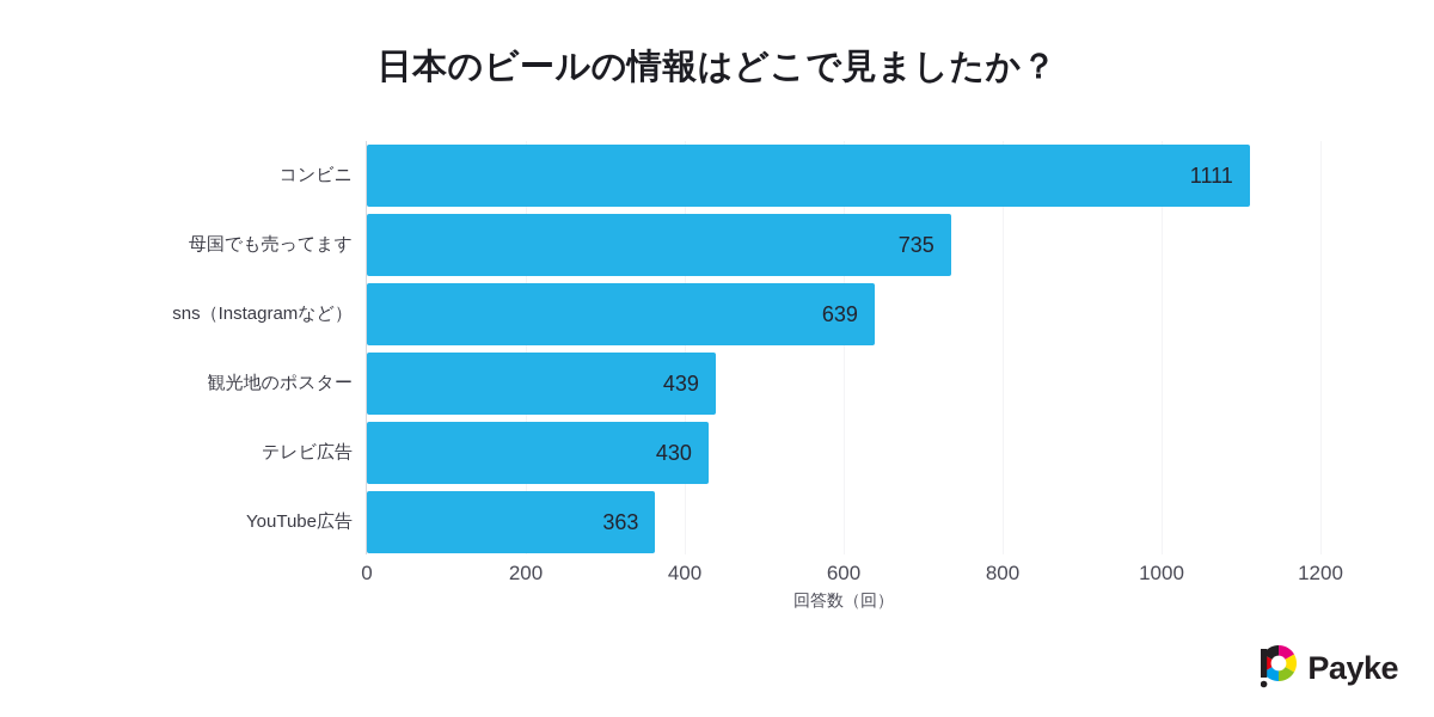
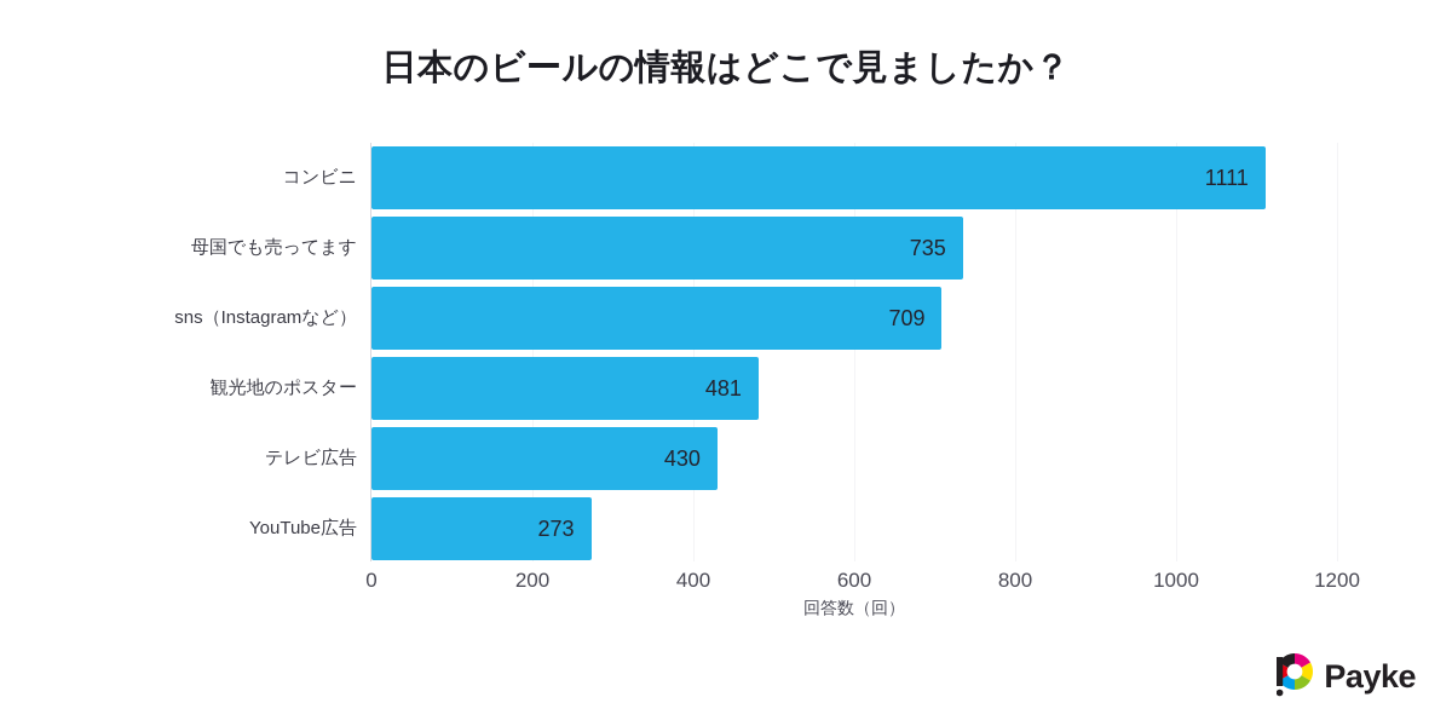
sns（Instagramなど）: 639 -> 709
観光地のポスター: 439 -> 481
YouTube広告: 363 -> 273
